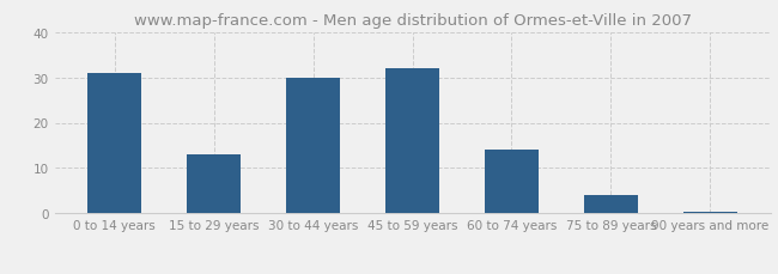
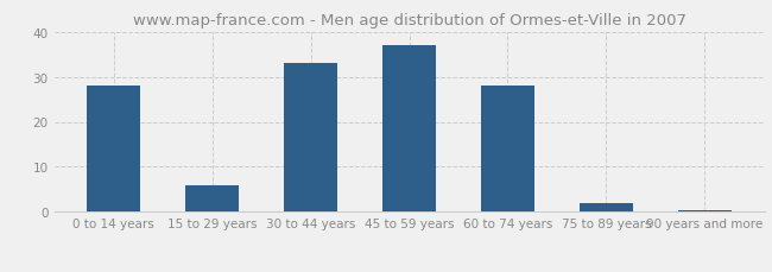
0 to 14 years: 31.0 -> 28.0
15 to 29 years: 13.0 -> 6.0
30 to 44 years: 30.0 -> 33.0
45 to 59 years: 32.0 -> 37.0
60 to 74 years: 14.0 -> 28.0
75 to 89 years: 4.0 -> 2.0
